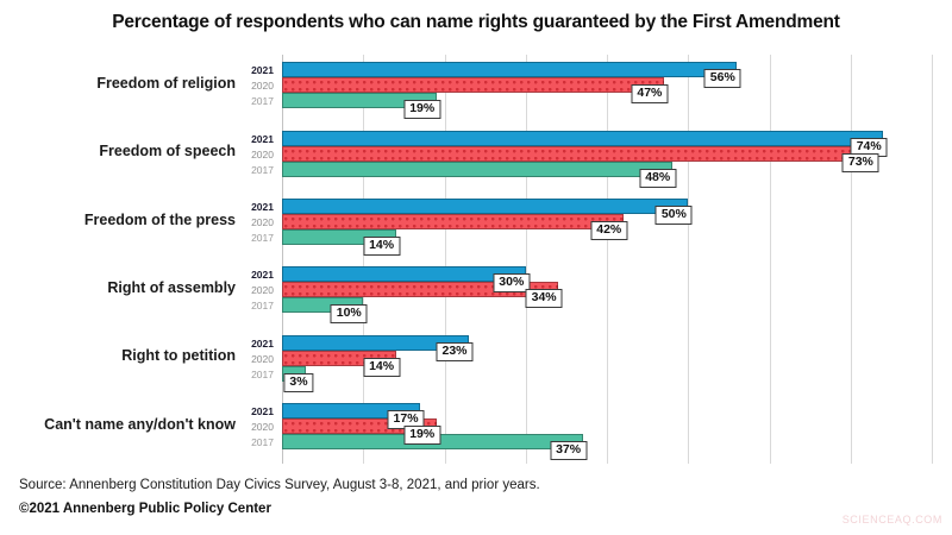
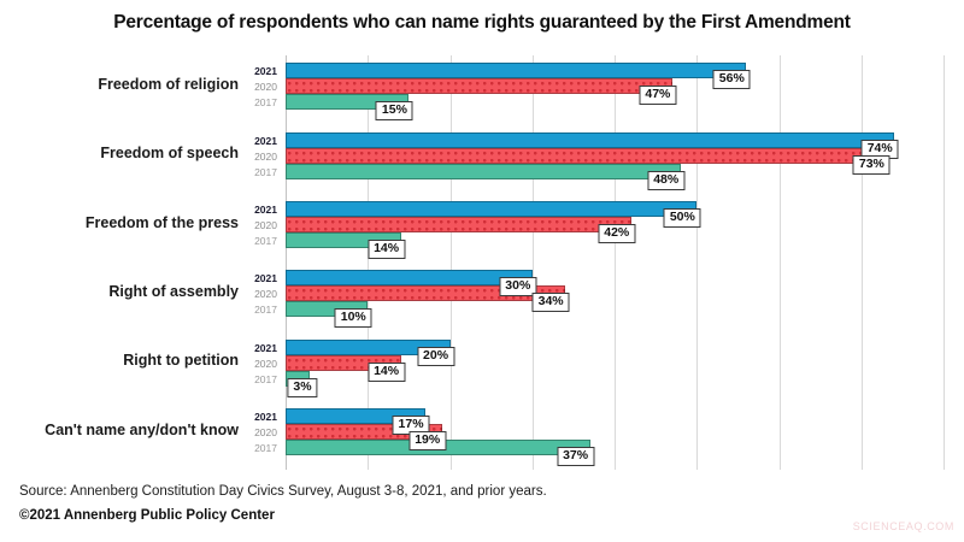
2017/Freedom of religion: 19% -> 15%
2021/Right to petition: 23% -> 20%
